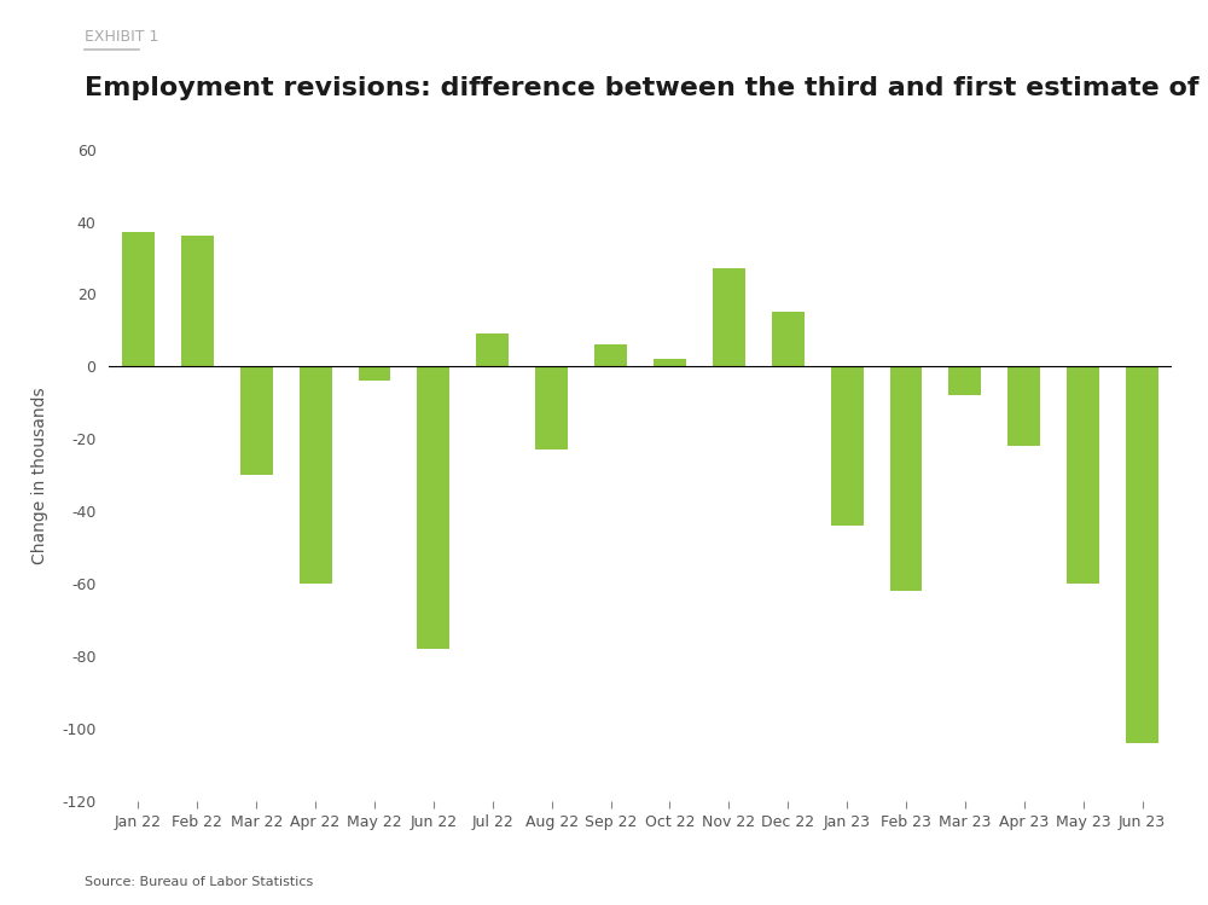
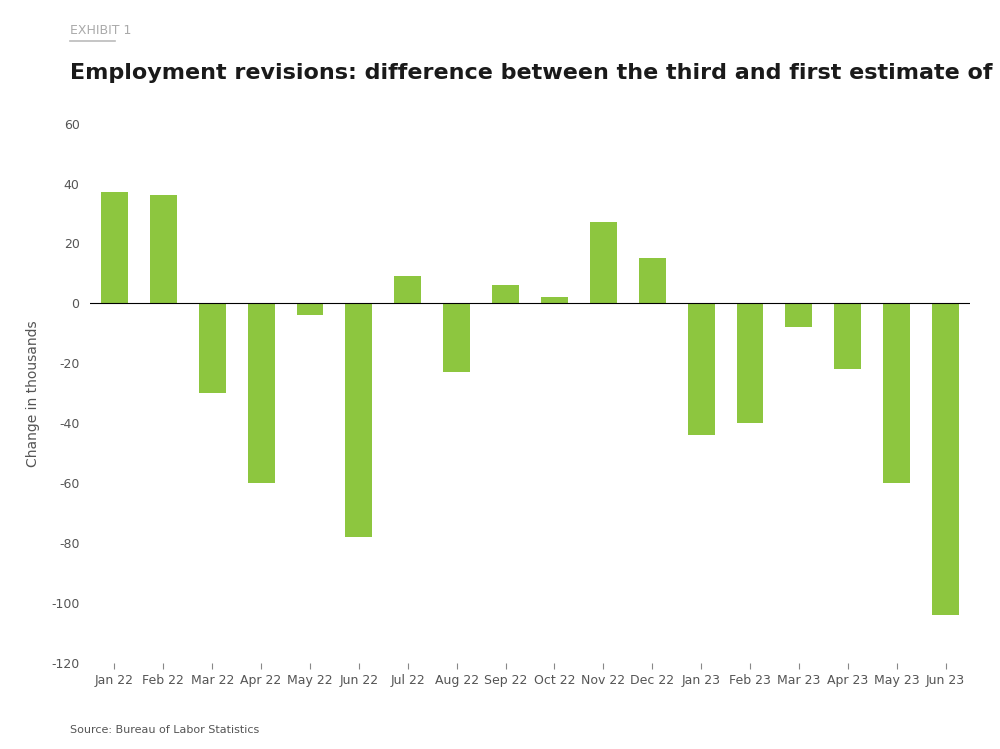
Feb 23: -62 -> -40
